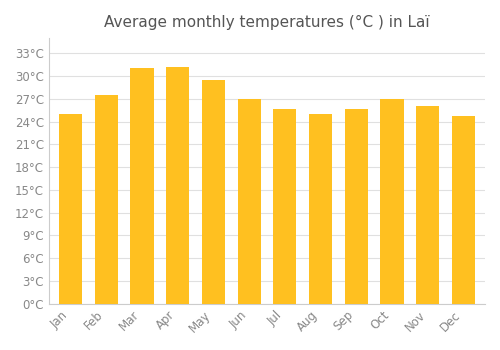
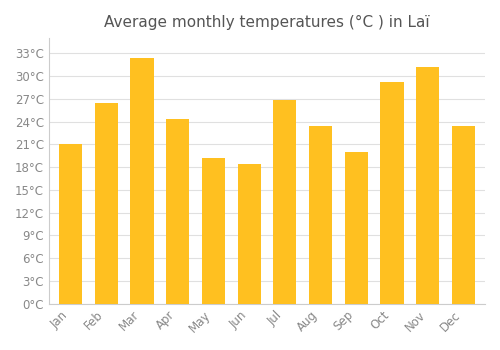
Jan: 25.0°C -> 21.0°C
Feb: 27.5°C -> 26.4°C
Mar: 31.0°C -> 32.4°C
Apr: 31.2°C -> 24.4°C
May: 29.5°C -> 19.2°C
Jun: 27.0°C -> 18.4°C
Jul: 25.7°C -> 26.8°C
Aug: 25.0°C -> 23.4°C
Sep: 25.7°C -> 20.0°C
Oct: 27.0°C -> 29.2°C
Nov: 26.0°C -> 31.2°C
Dec: 24.8°C -> 23.4°C
